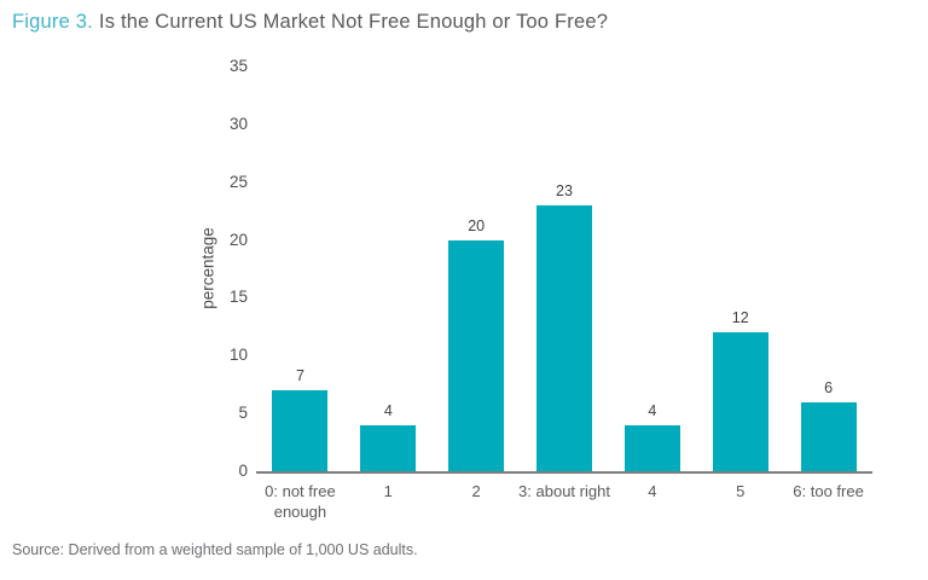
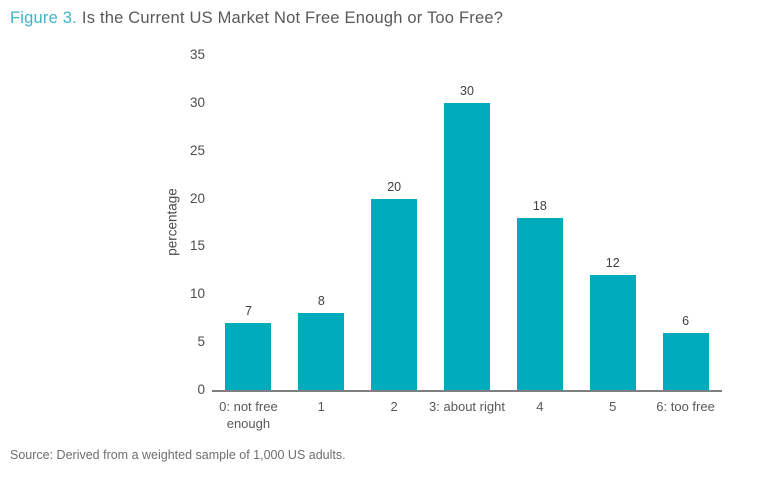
1: 4 -> 8
3: about right: 23 -> 30
4: 4 -> 18
